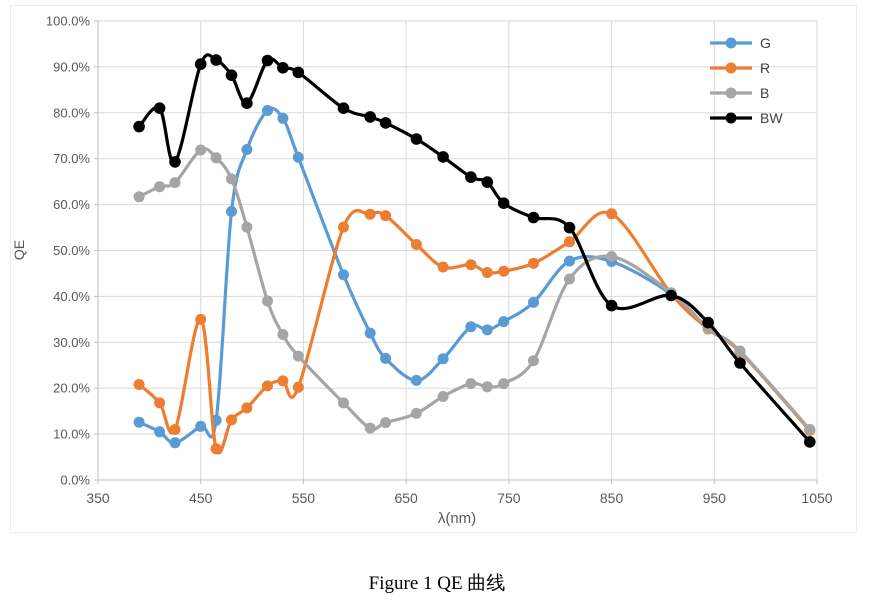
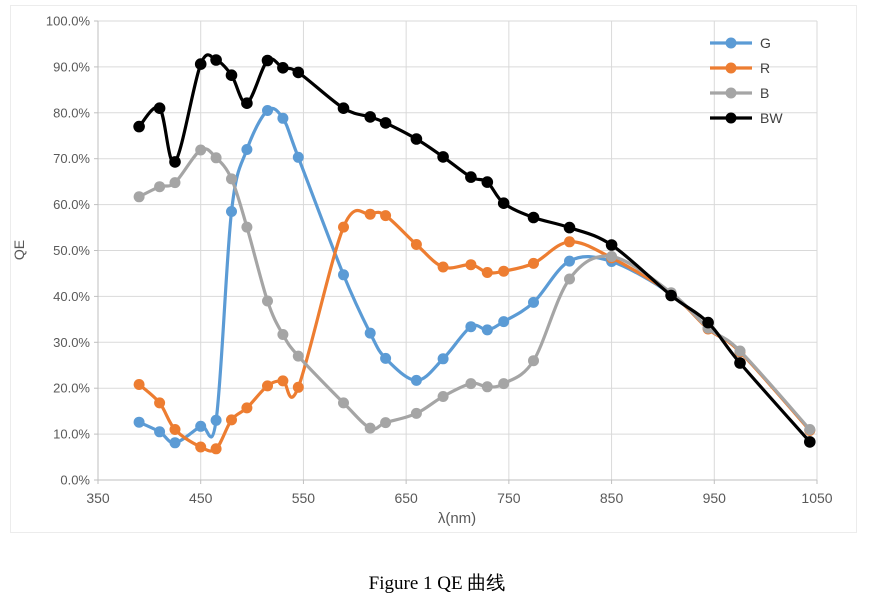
R/450: 35% -> 7%
R/850: 58% -> 48%
BW/850: 38% -> 51%
